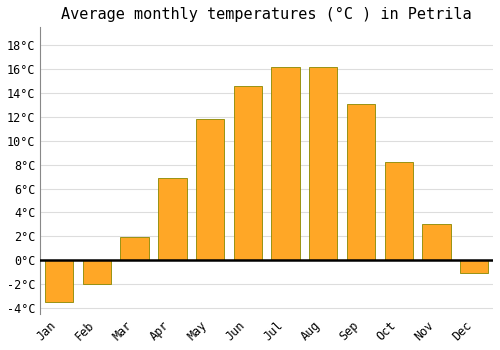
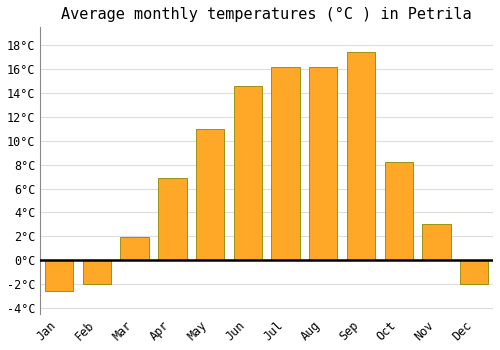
Jan: -3.5°C -> -2.6°C
May: 11.8°C -> 11.0°C
Sep: 13.1°C -> 17.4°C
Dec: -1.1°C -> -2.0°C
